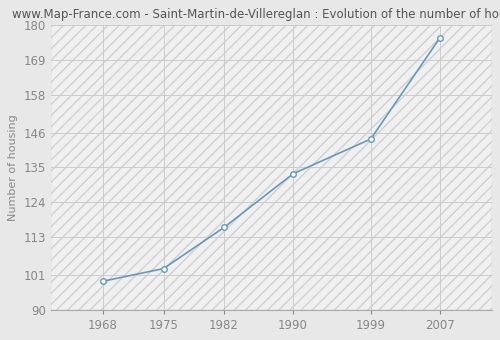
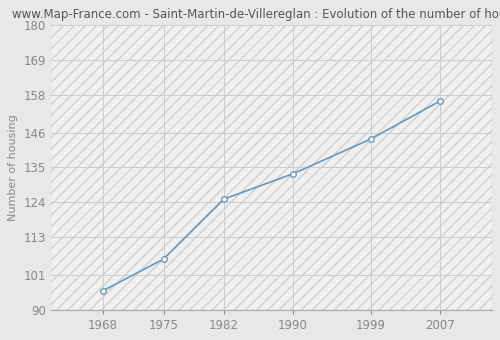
1968: 99 -> 96
1975: 103 -> 106
1982: 116 -> 125
2007: 176 -> 156
